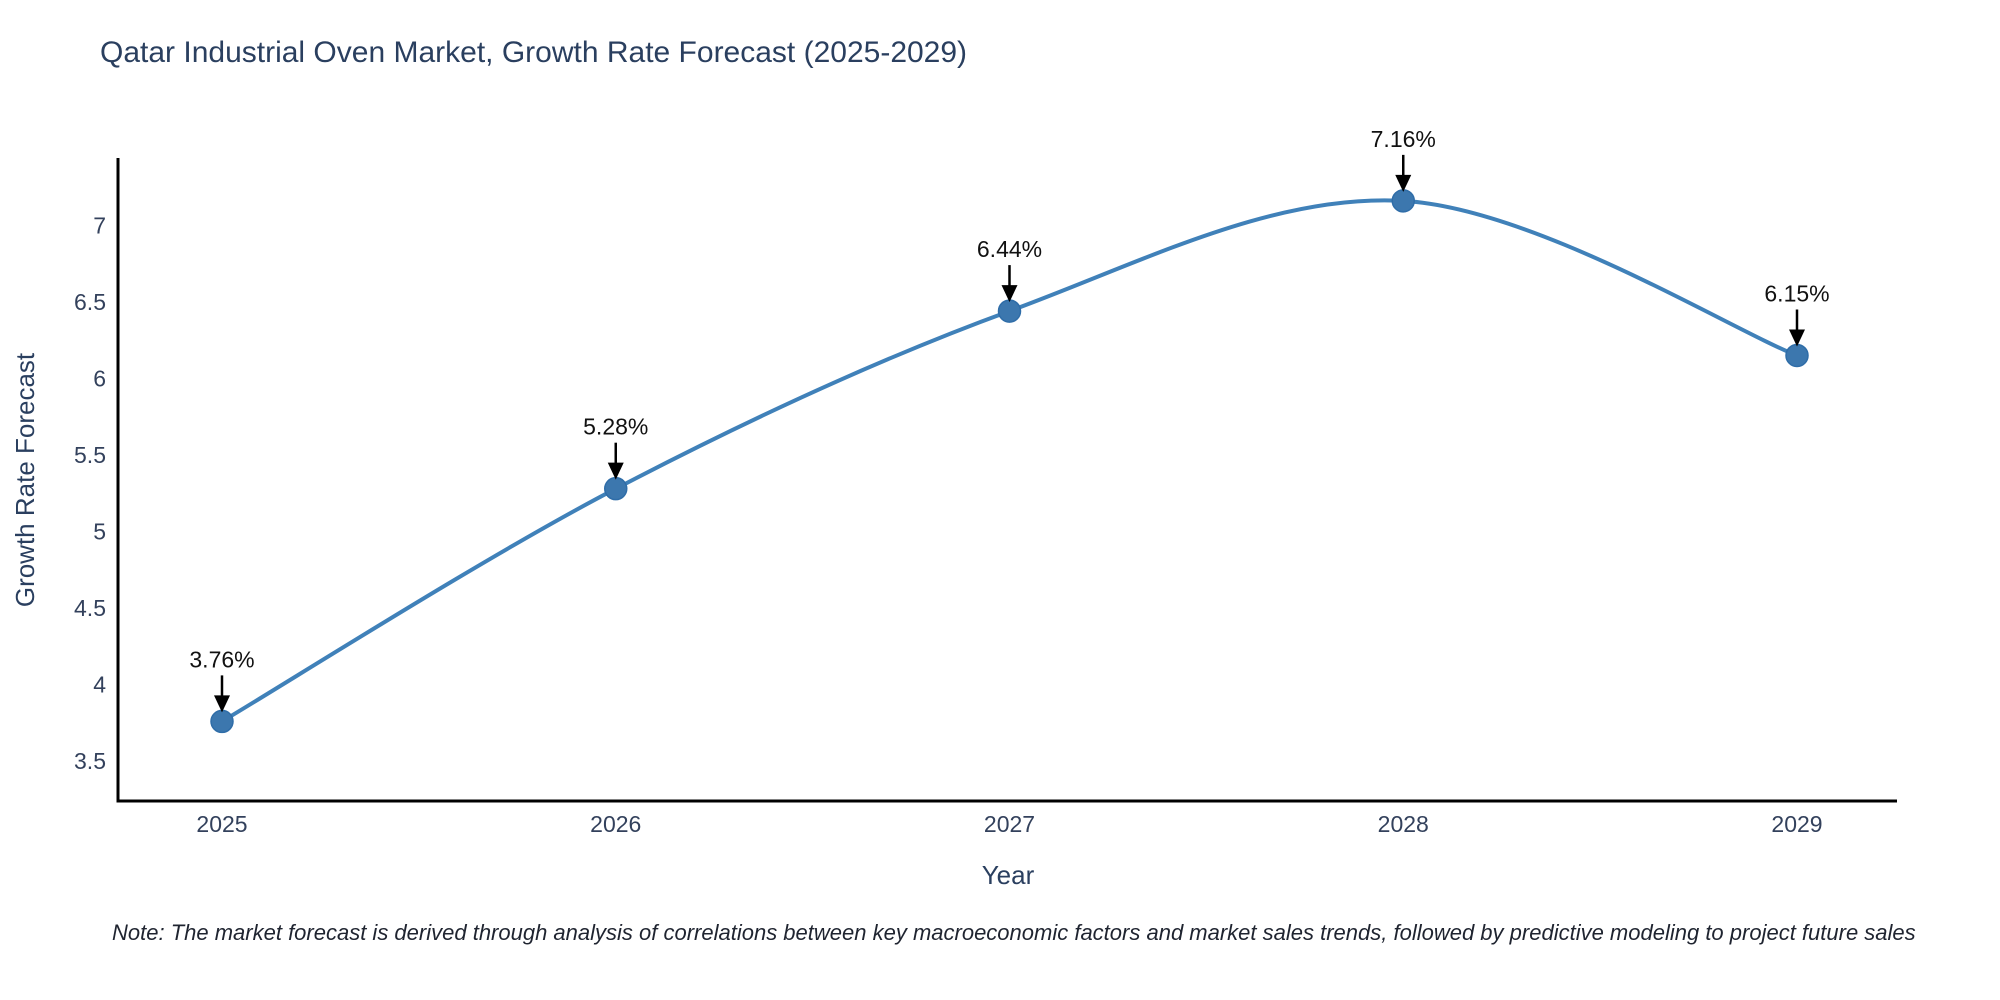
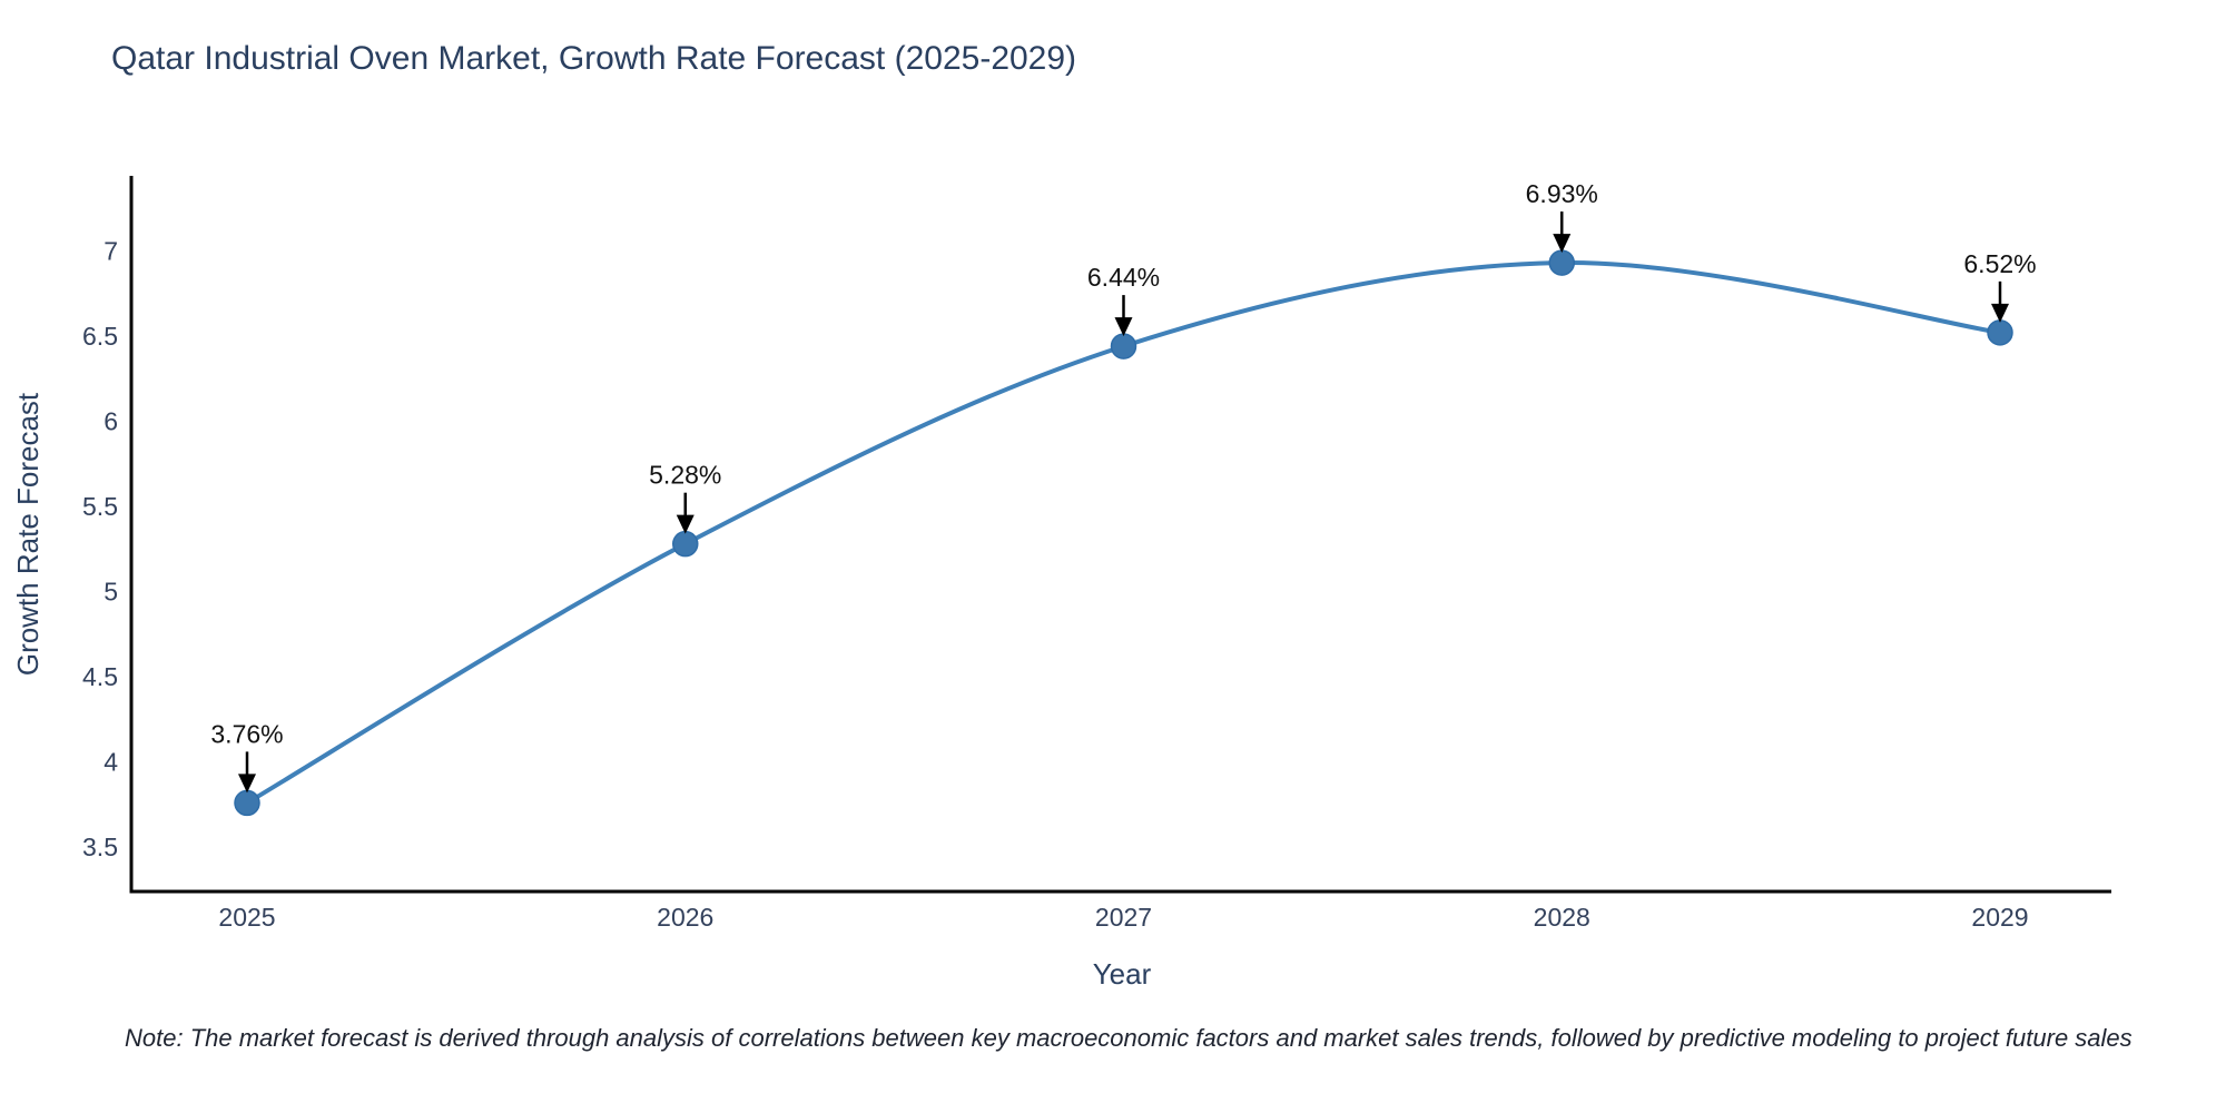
2028: 7.16% -> 6.93%
2029: 6.15% -> 6.52%
